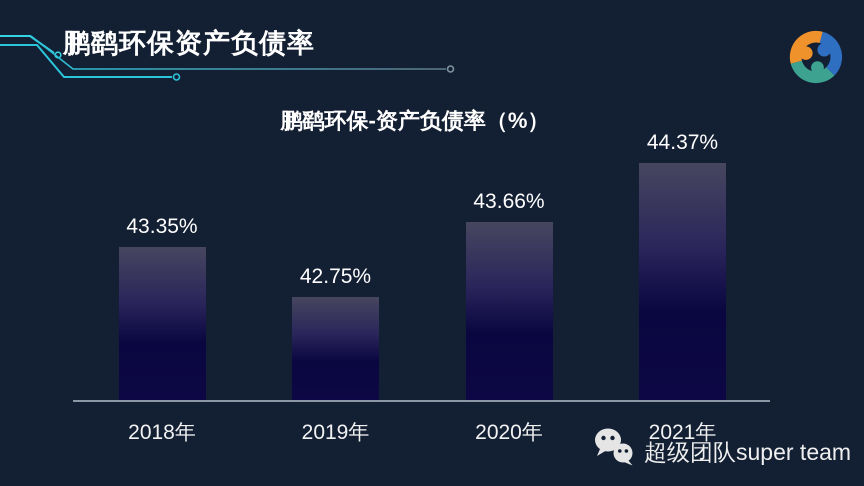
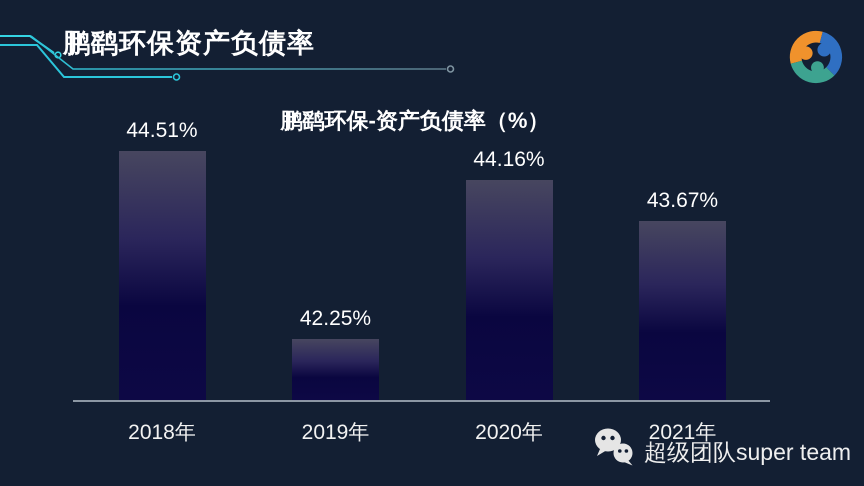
2018年: 43.35% -> 44.51%
2019年: 42.75% -> 42.25%
2020年: 43.66% -> 44.16%
2021年: 44.37% -> 43.67%
